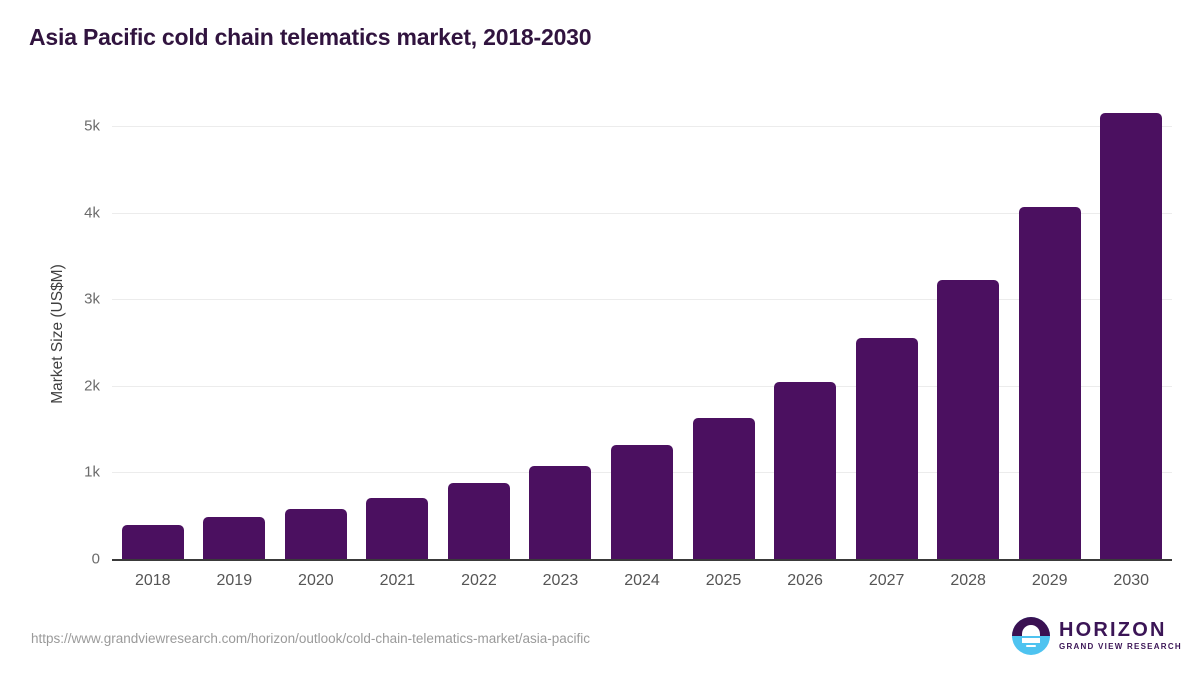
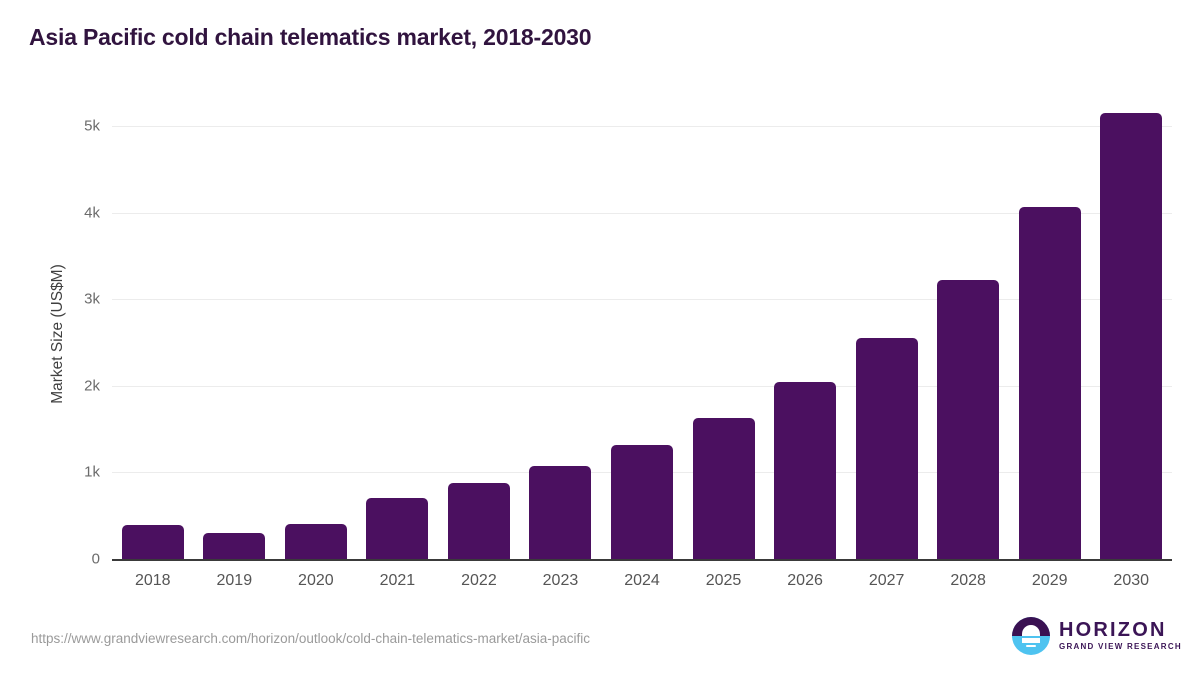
2019: 0.5k -> 0.3k
2020: 0.6k -> 0.4k
